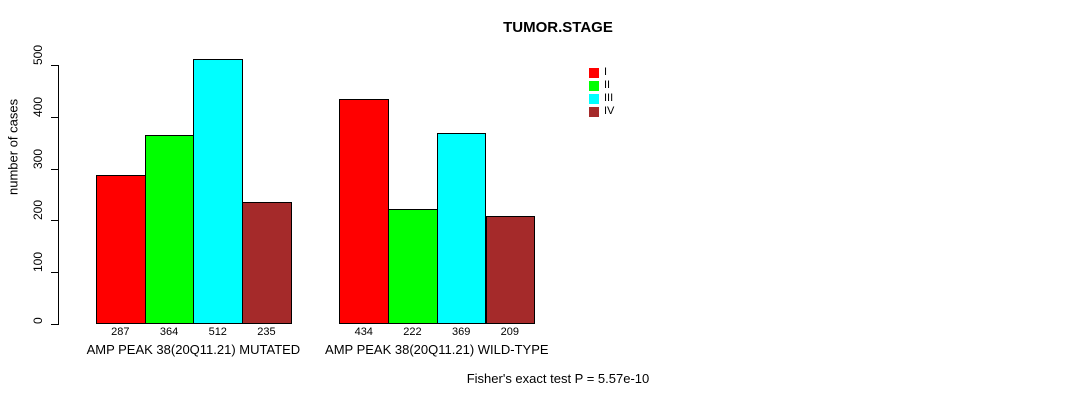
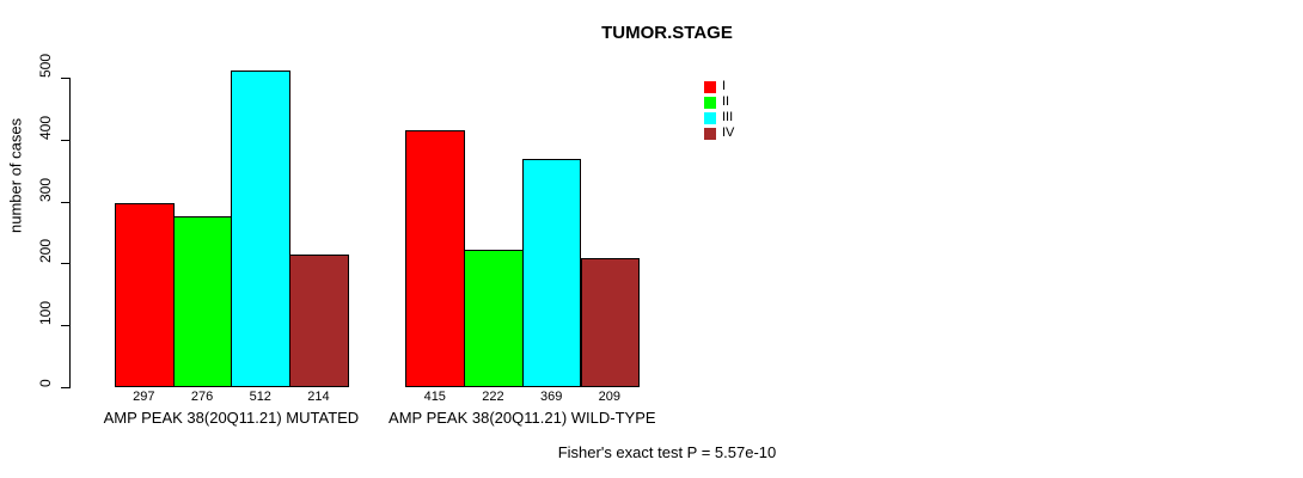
I/AMP PEAK 38(20Q11.21) MUTATED: 287 -> 297
II/AMP PEAK 38(20Q11.21) MUTATED: 364 -> 276
IV/AMP PEAK 38(20Q11.21) MUTATED: 235 -> 214
I/AMP PEAK 38(20Q11.21) WILD-TYPE: 434 -> 415
